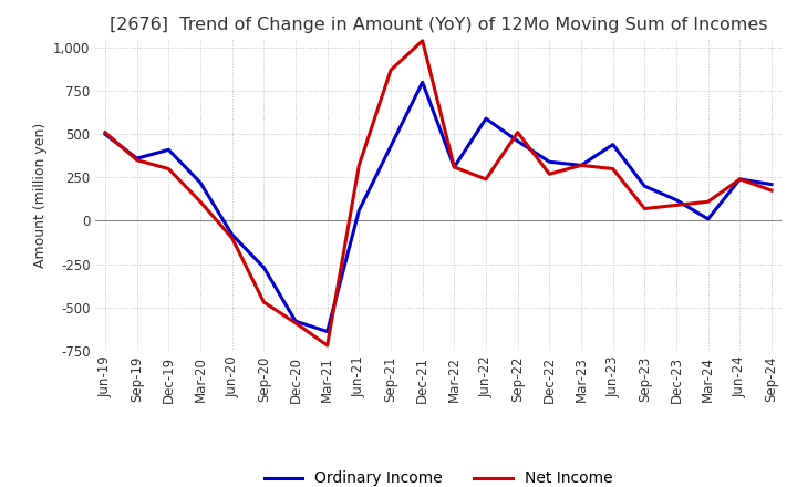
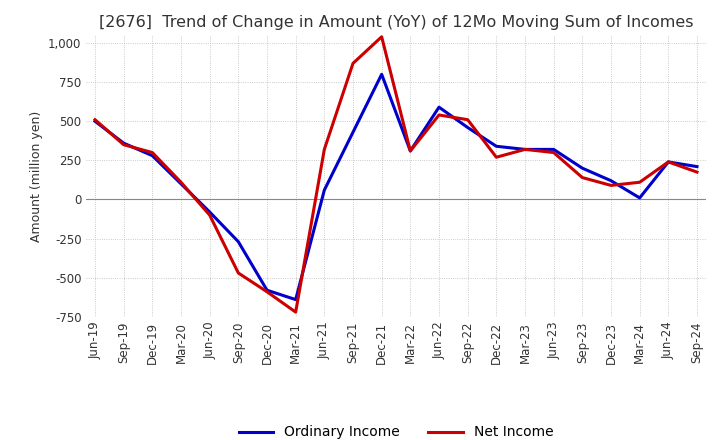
Ordinary Income/Dec-19: 410 -> 280
Ordinary Income/Mar-20: 220 -> 100
Net Income/Jun-22: 240 -> 540
Ordinary Income/Jun-23: 440 -> 320
Net Income/Sep-23: 70 -> 140
